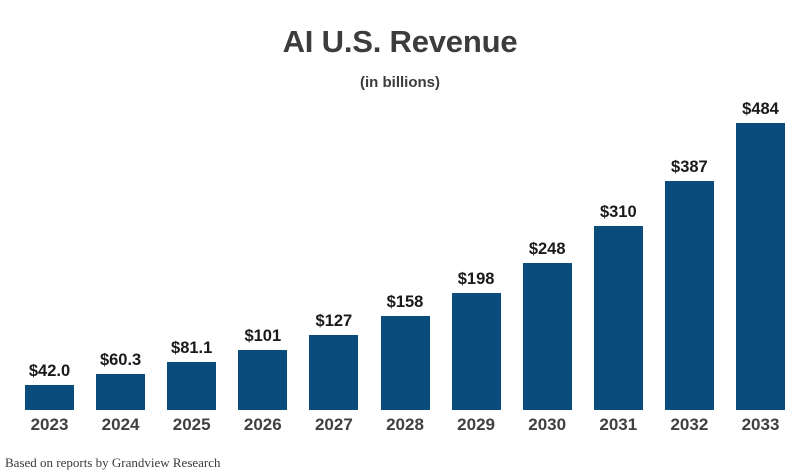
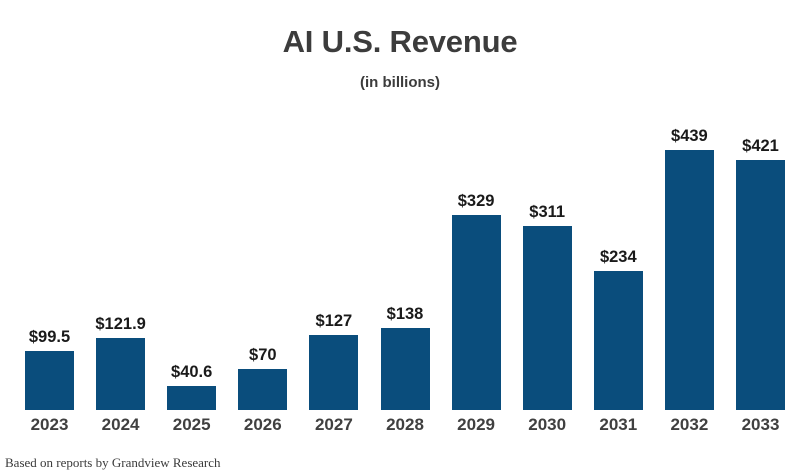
2023: $42.0 -> $99.5
2024: $60.3 -> $121.9
2025: $81.1 -> $40.6
2026: $101 -> $70
2028: $158 -> $138
2029: $198 -> $329
2030: $248 -> $311
2031: $310 -> $234
2032: $387 -> $439
2033: $484 -> $421
